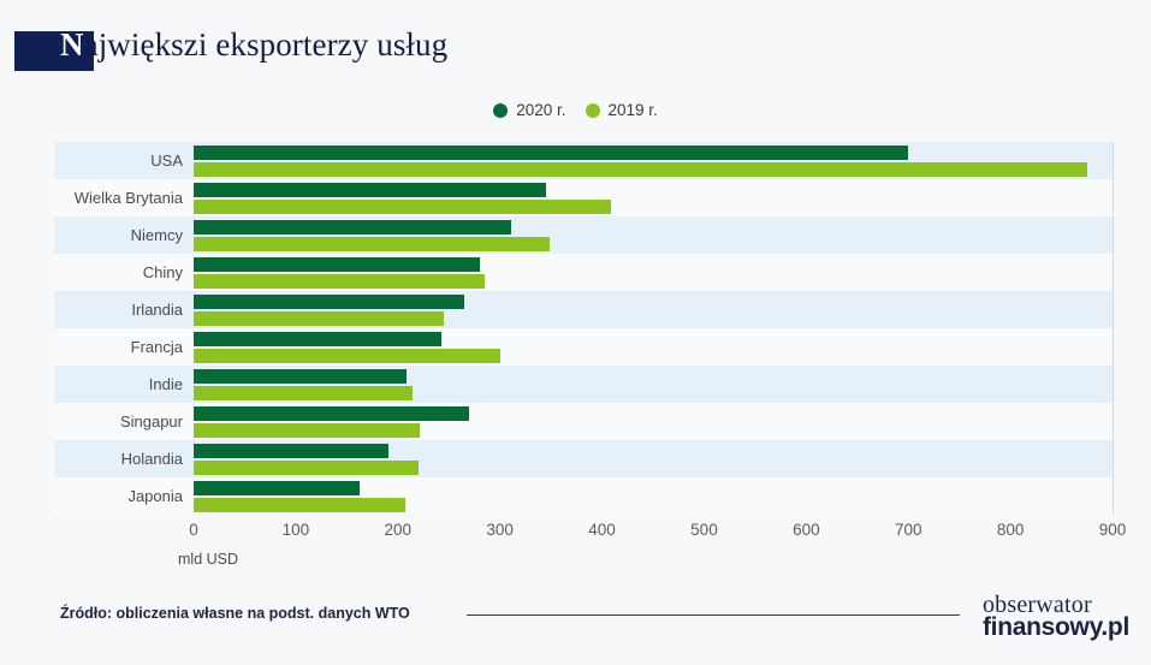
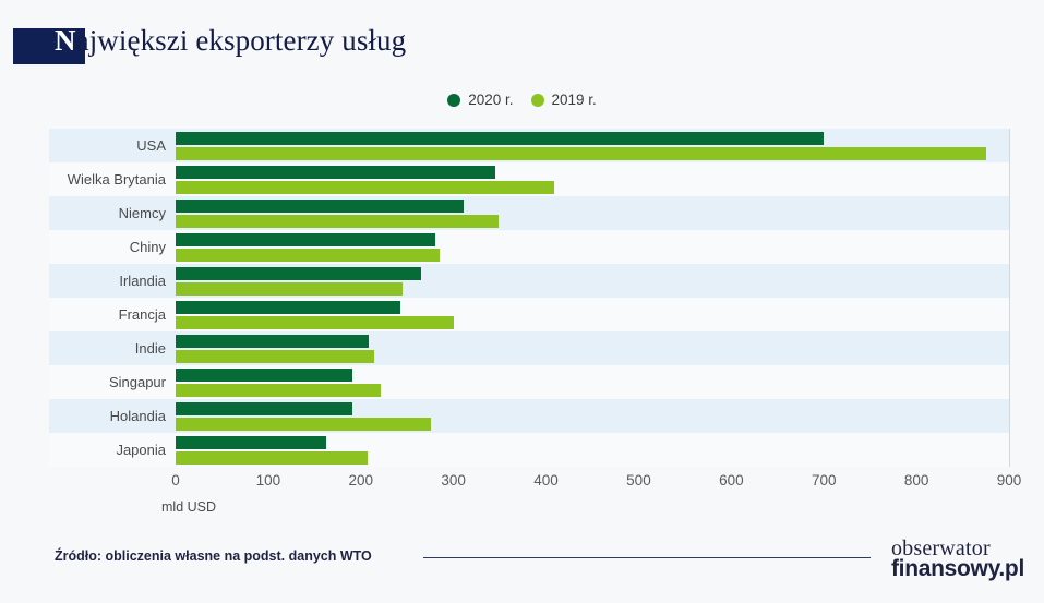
2020 r./Singapur: 270 -> 190
2019 r./Holandia: 220 -> 280
